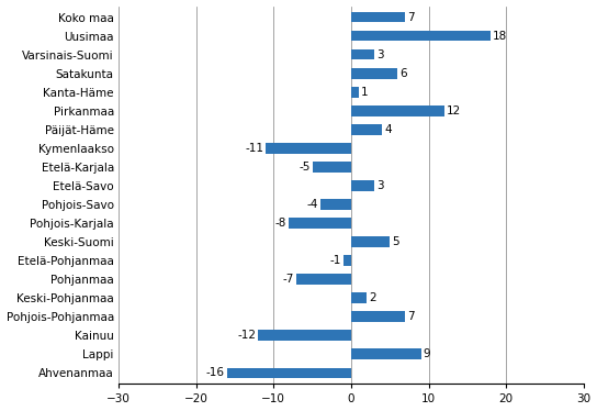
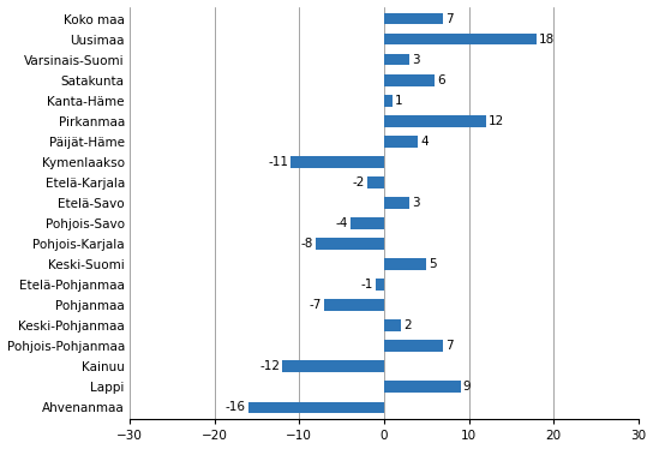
Etelä-Karjala: -5 -> -2
